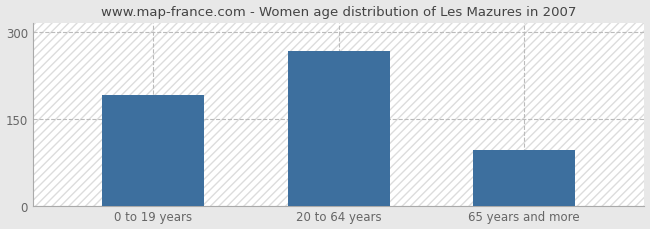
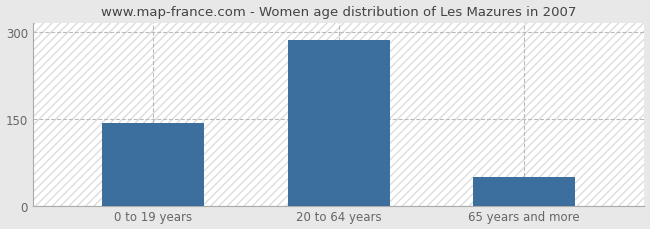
0 to 19 years: 190 -> 142
20 to 64 years: 266 -> 285
65 years and more: 96 -> 50
